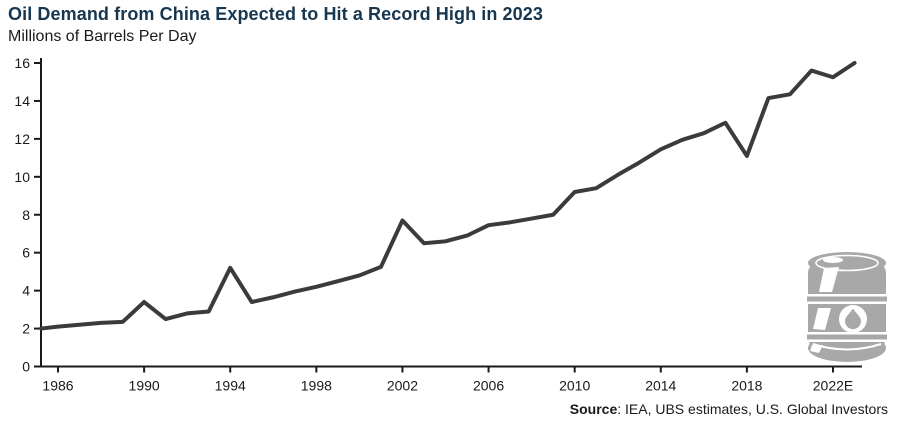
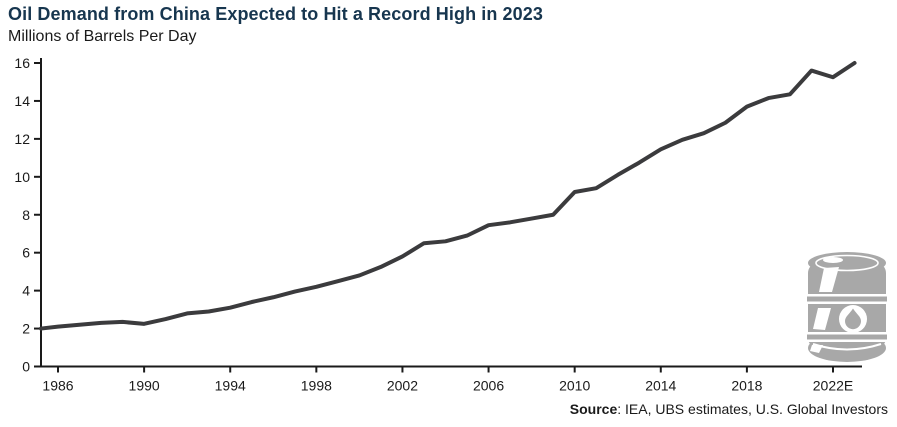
1990: 3.4 -> 2.2
1994: 5.2 -> 3.1
2002: 7.7 -> 5.8
2018: 11.1 -> 13.7
